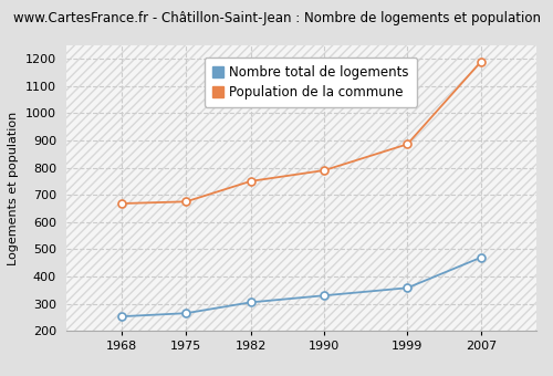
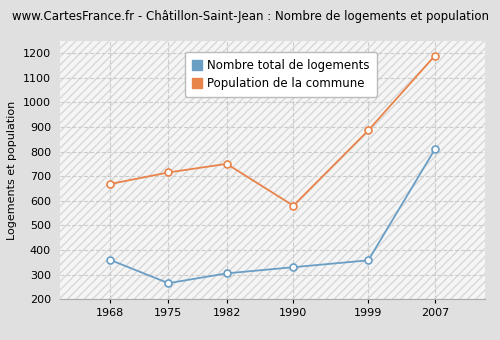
Nombre total de logements/1968: 253 -> 360
Population de la commune/1975: 675 -> 715
Population de la commune/1990: 790 -> 580
Nombre total de logements/2007: 470 -> 810
